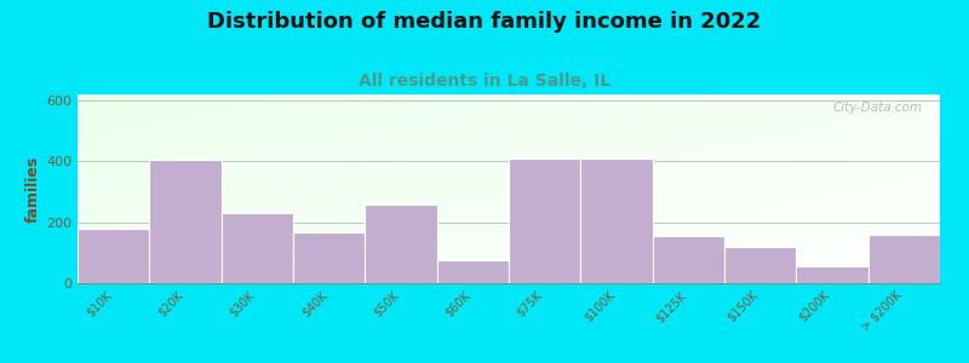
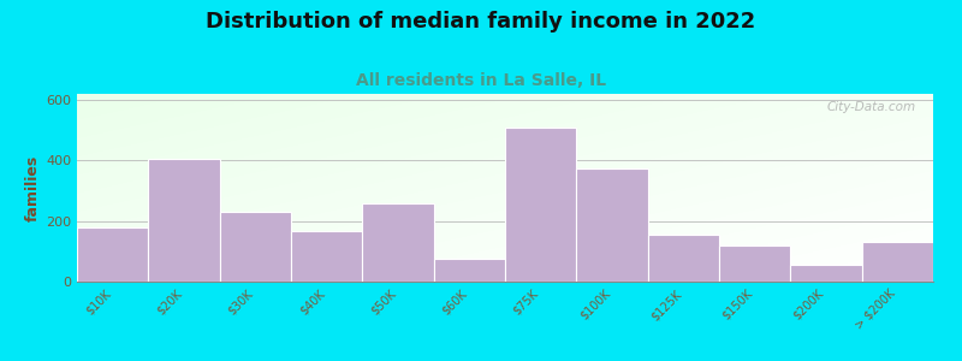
$75K: 410 -> 510
$100K: 410 -> 375
> $200K: 160 -> 130
